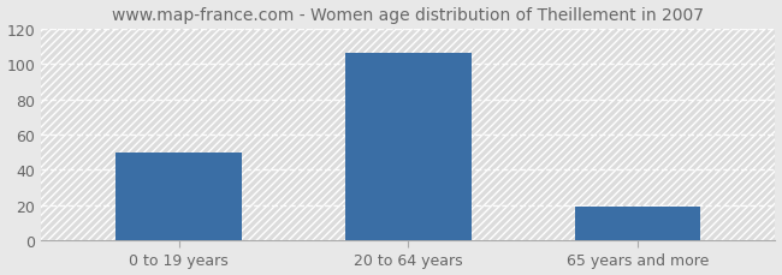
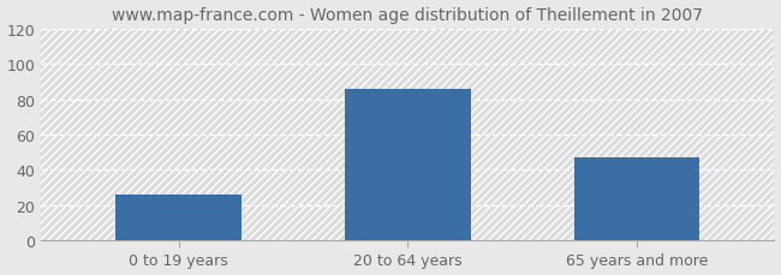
0 to 19 years: 50 -> 26
20 to 64 years: 106 -> 86
65 years and more: 19 -> 47
